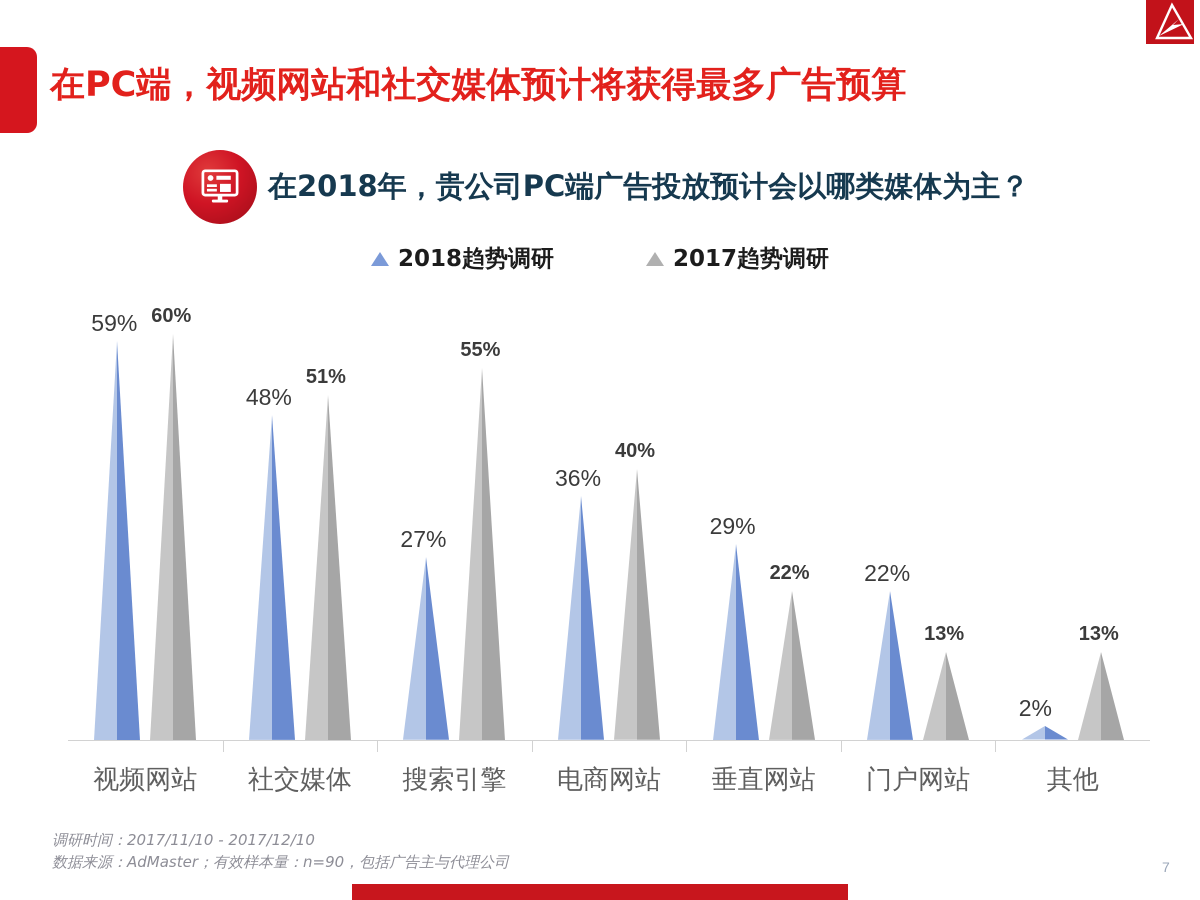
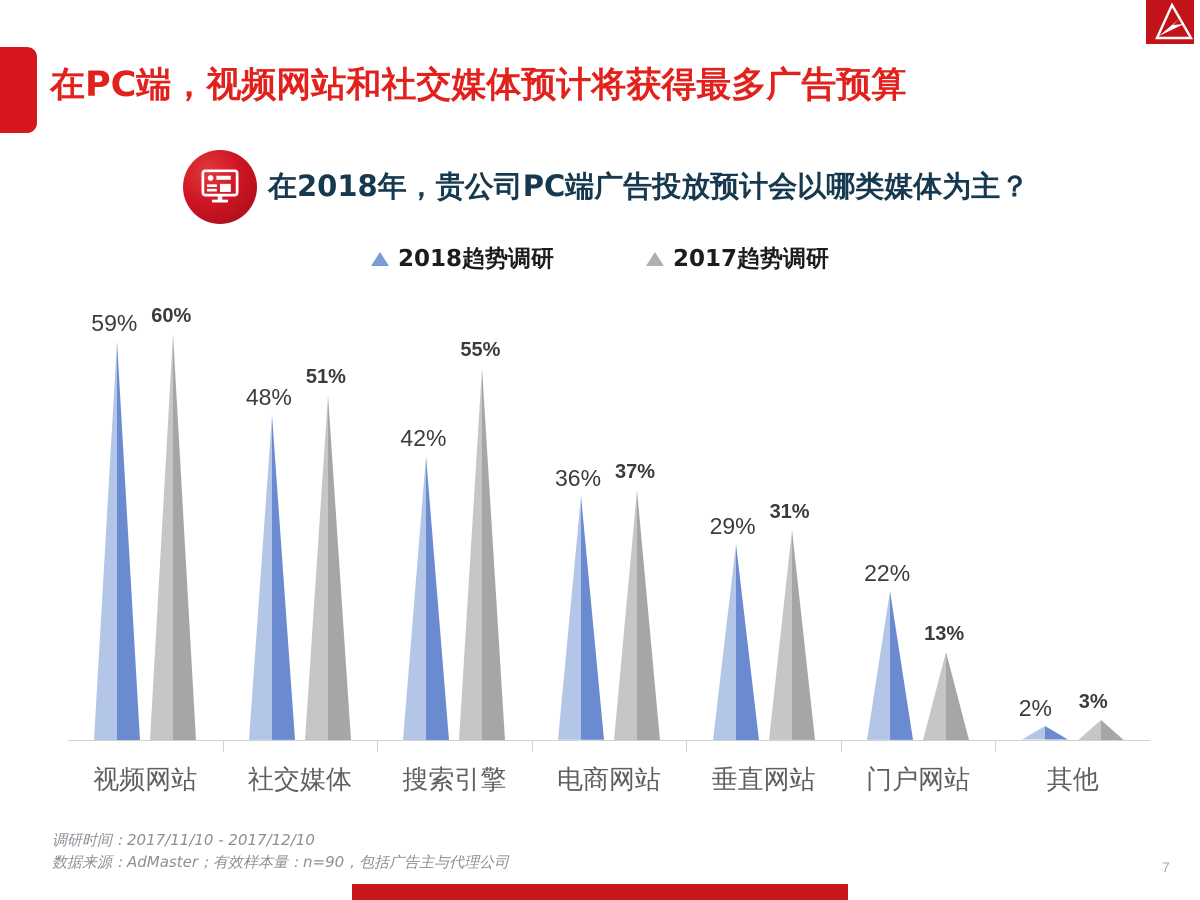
2018趋势调研/搜索引擎: 27% -> 42%
2017趋势调研/电商网站: 40% -> 37%
2017趋势调研/垂直网站: 22% -> 31%
2017趋势调研/其他: 13% -> 3%
